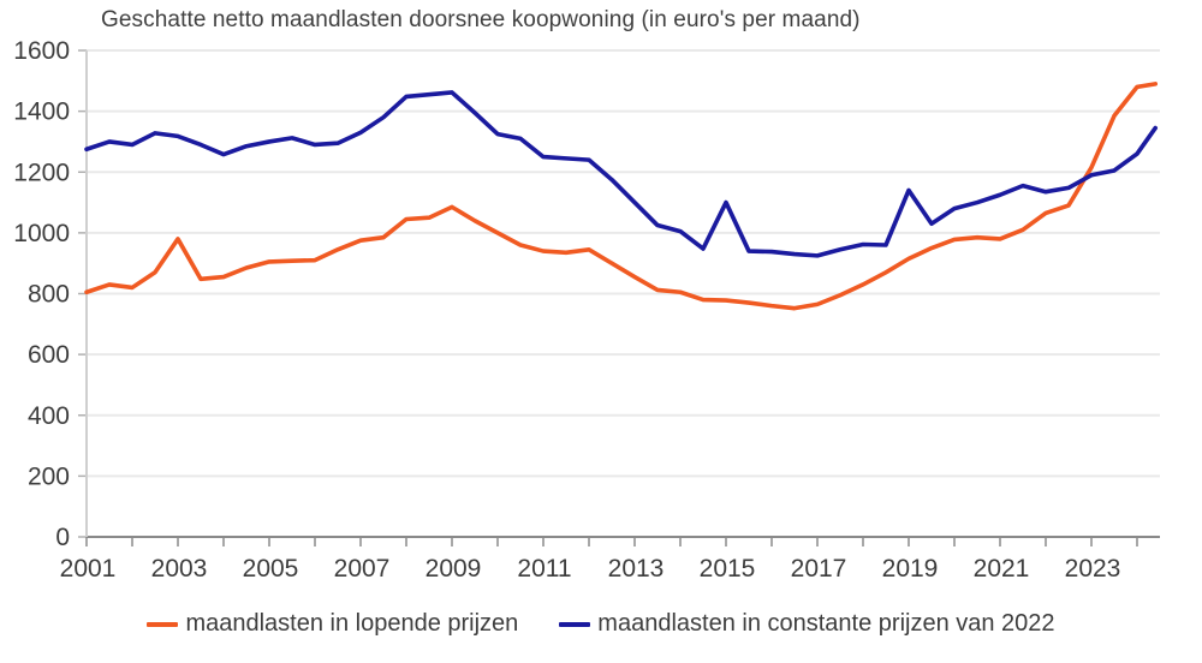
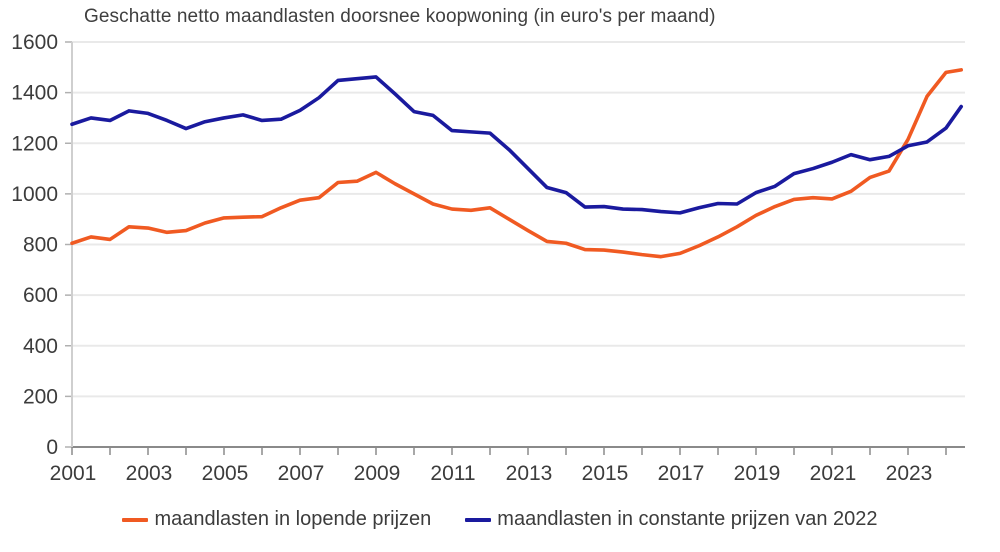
maandlasten in lopende prijzen/2003: 980 -> 860
maandlasten in constante prijzen van 2022/2015: 1100 -> 950
maandlasten in constante prijzen van 2022/2019: 1140 -> 1000
